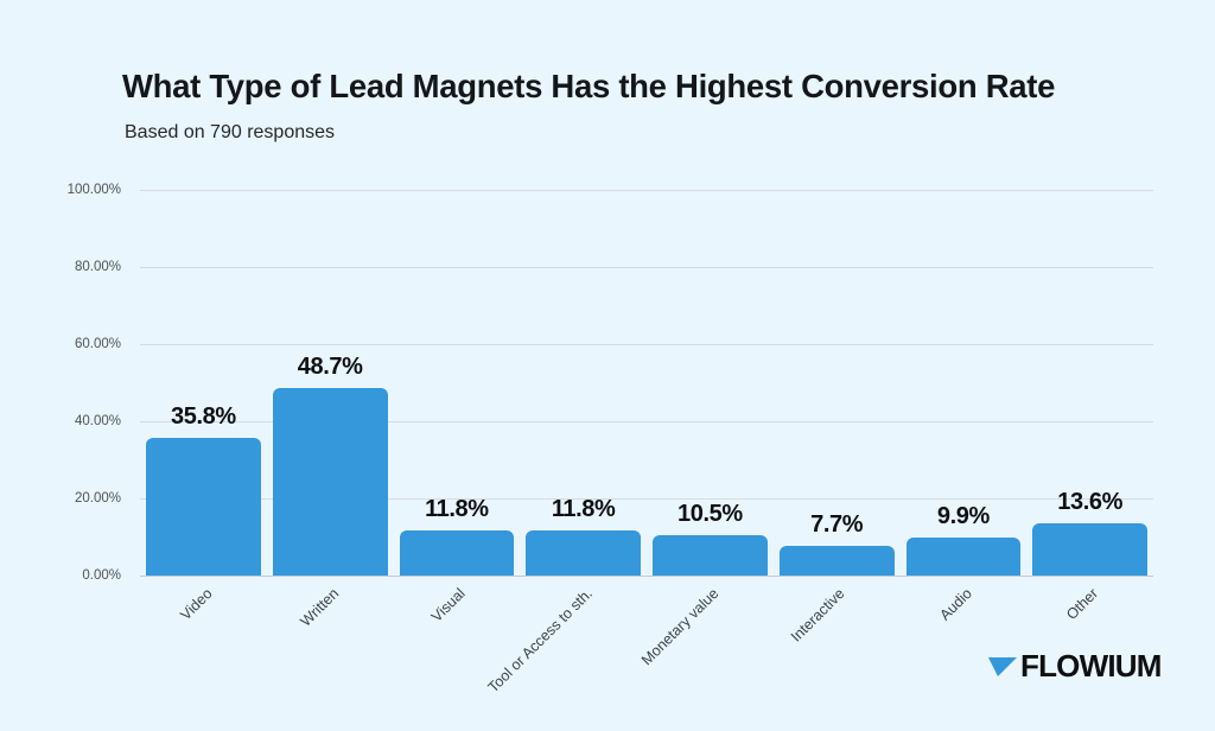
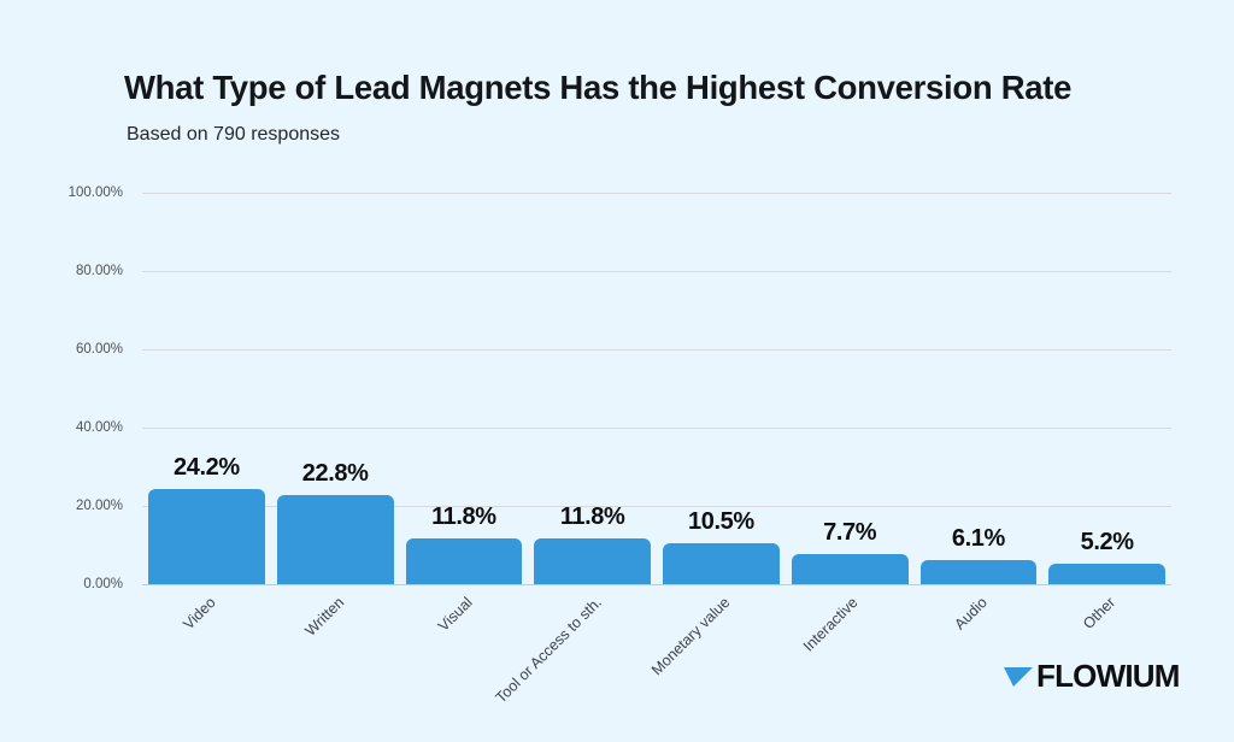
Video: 35.8% -> 24.2%
Written: 48.7% -> 22.8%
Audio: 9.9% -> 6.1%
Other: 13.6% -> 5.2%
